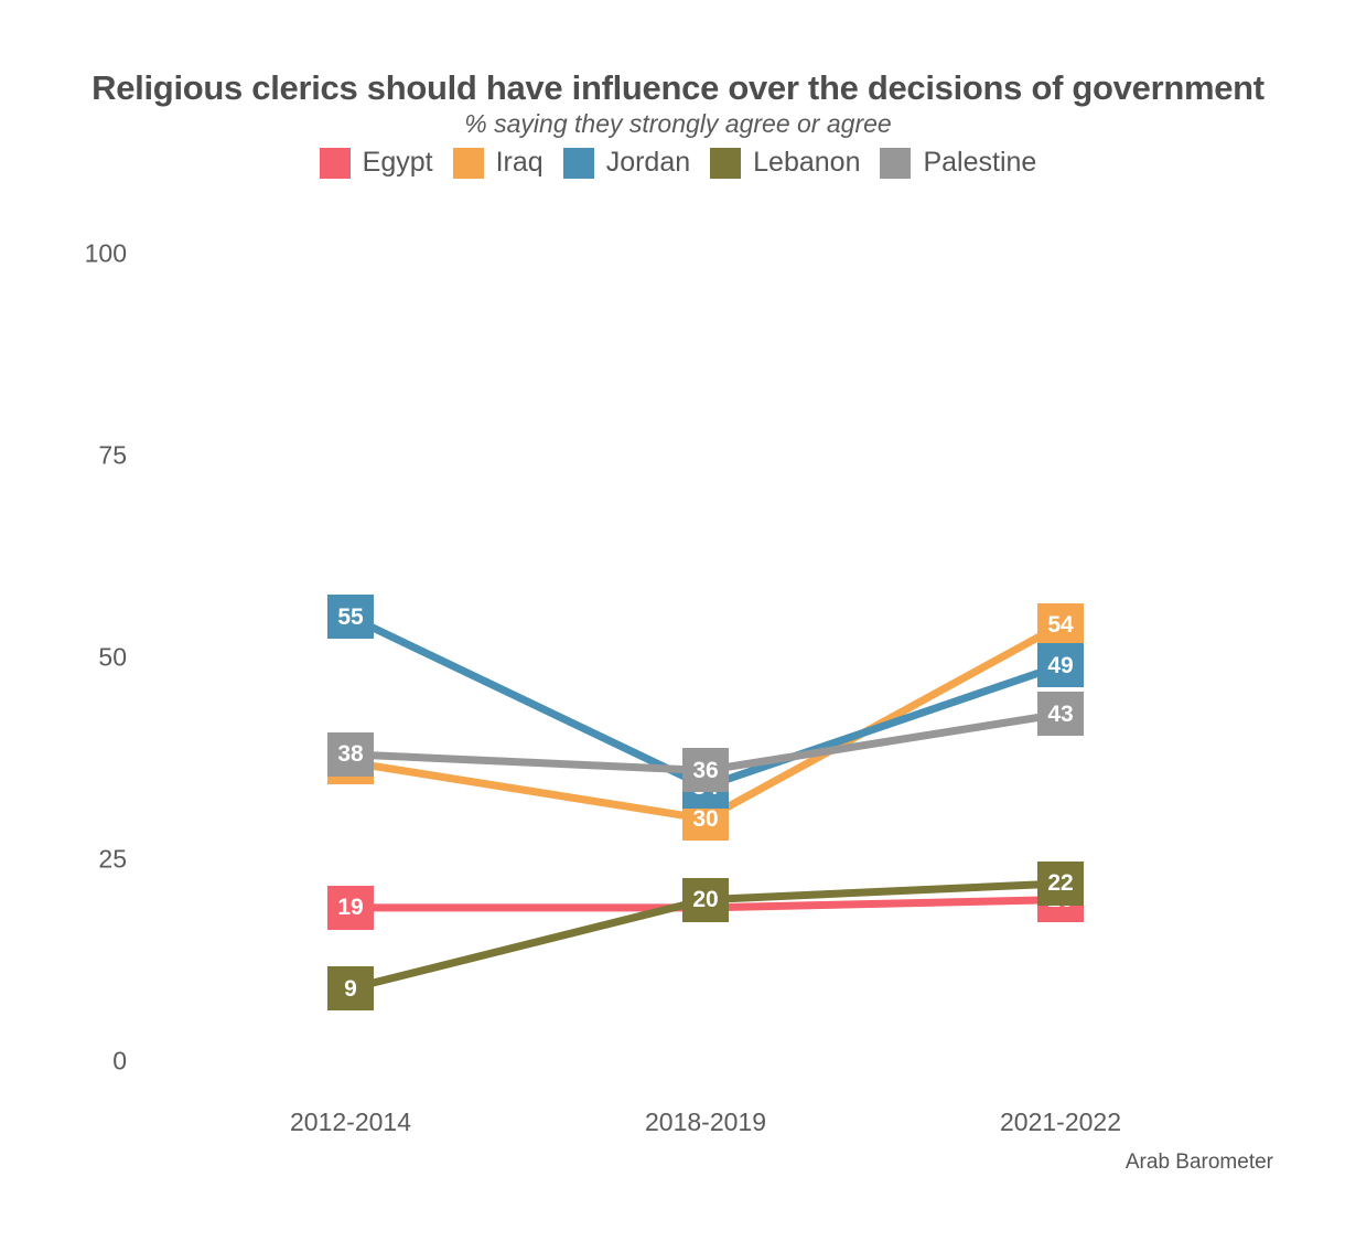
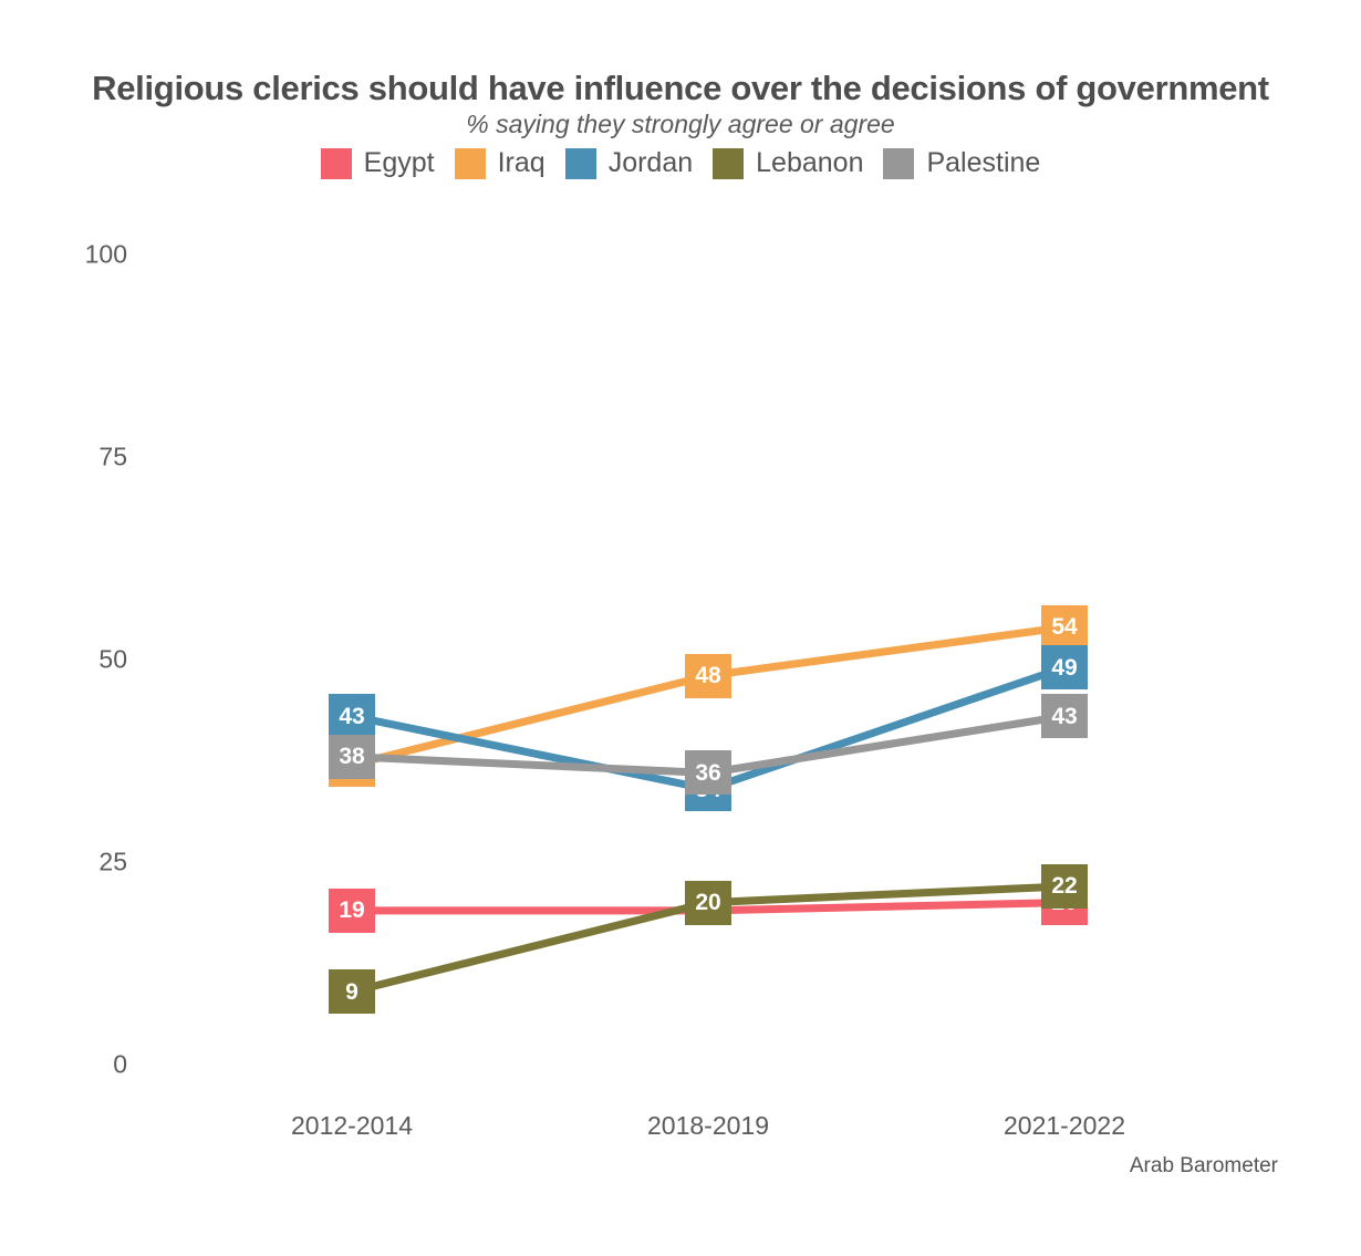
Jordan/2012-2014: 55 -> 43
Iraq/2018-2019: 30 -> 48
